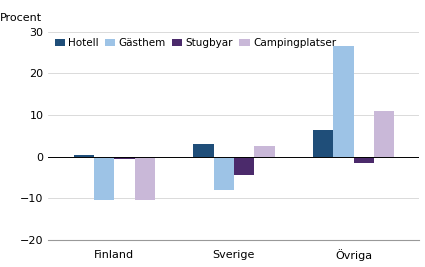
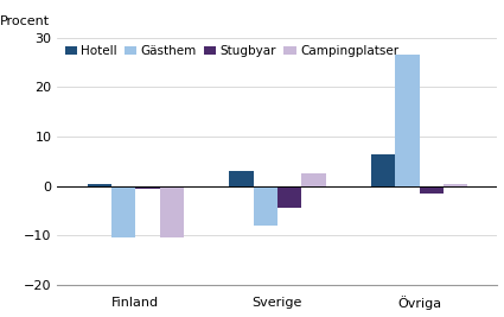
Campingplatser/Övriga: 11.0 -> 0.5
